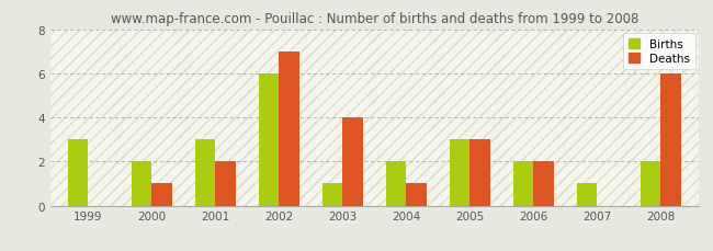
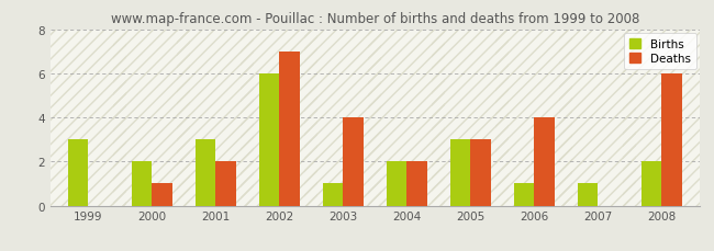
Deaths/2004: 1 -> 2
Births/2006: 2 -> 1
Deaths/2006: 2 -> 4
